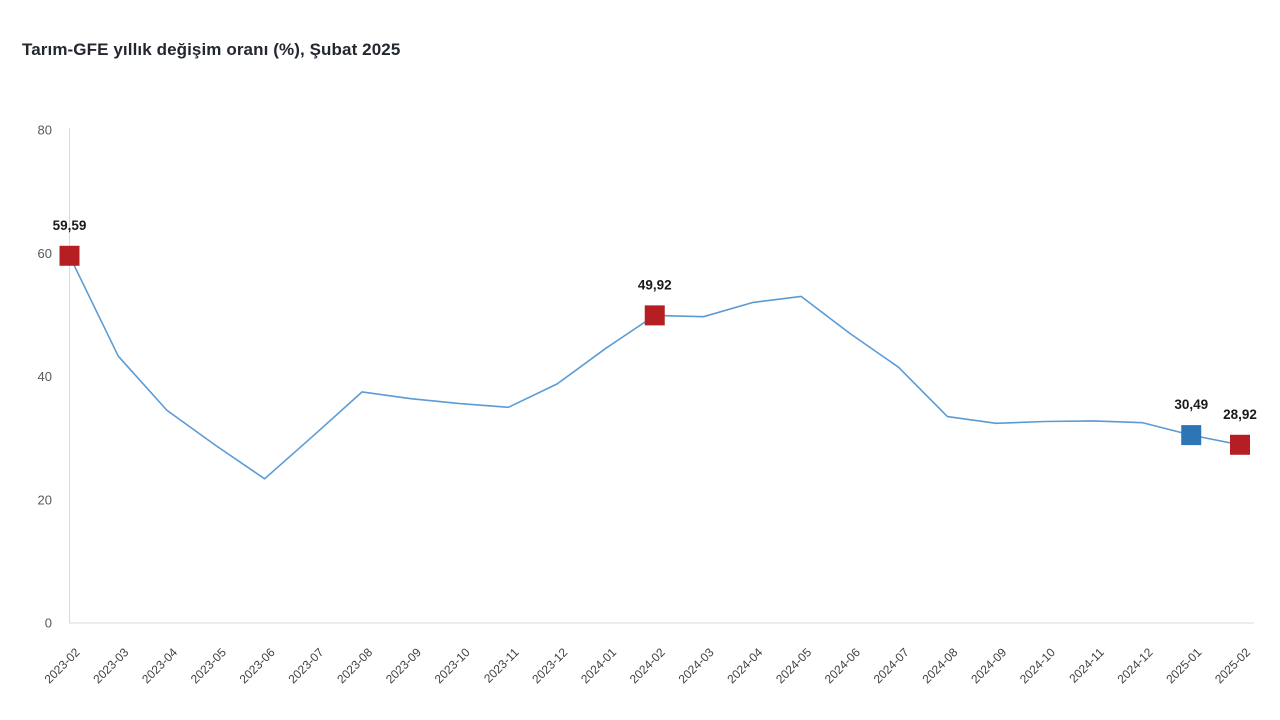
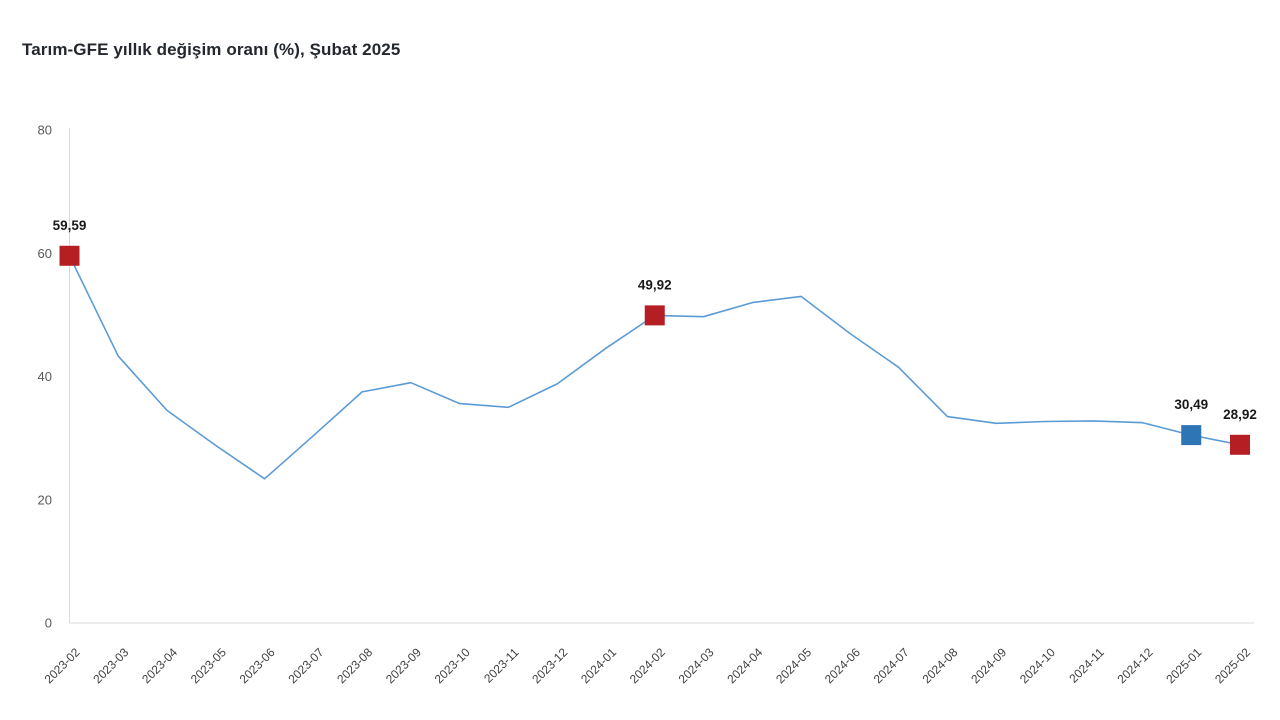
2023-09: 36 -> 39
